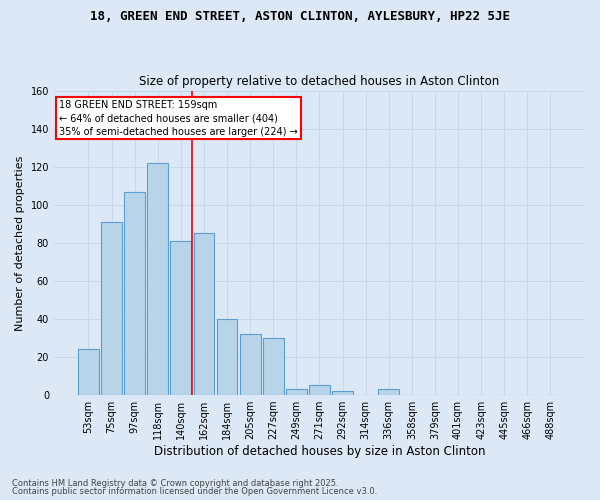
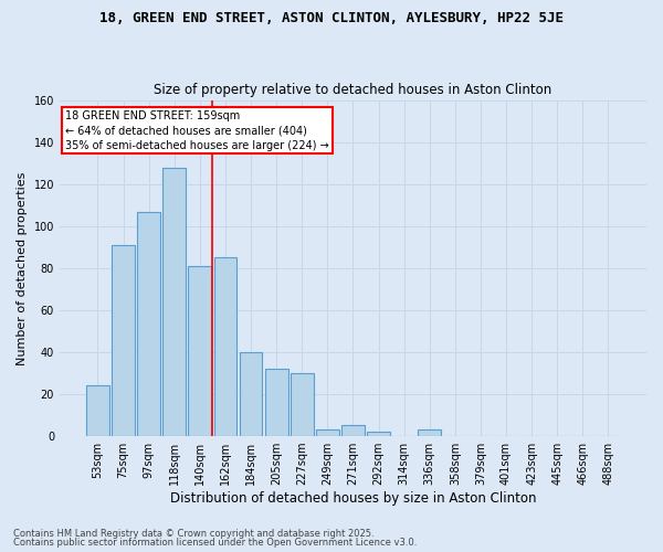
118sqm: 122 -> 128
